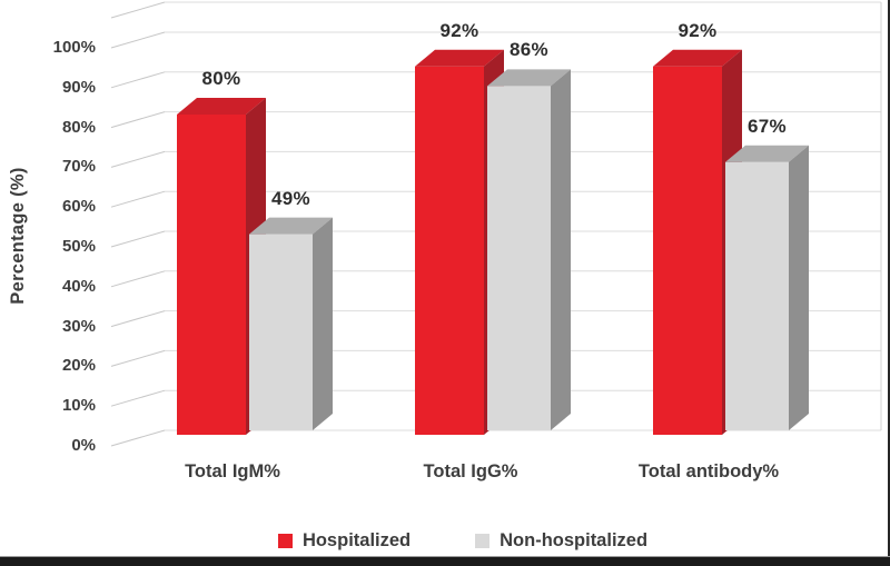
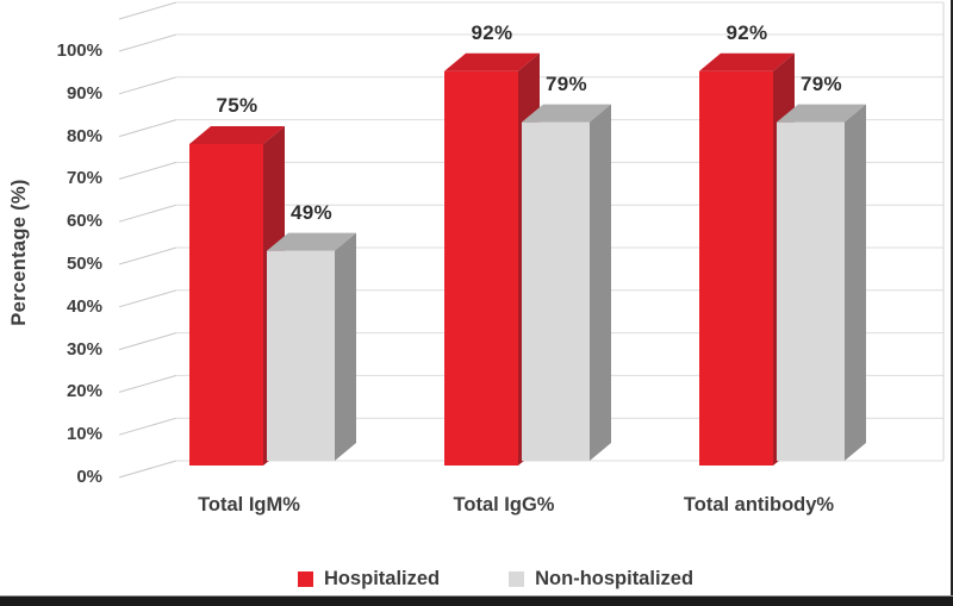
Hospitalized/Total IgM%: 80% -> 75%
Non-hospitalized/Total IgG%: 86% -> 79%
Non-hospitalized/Total antibody%: 67% -> 79%
